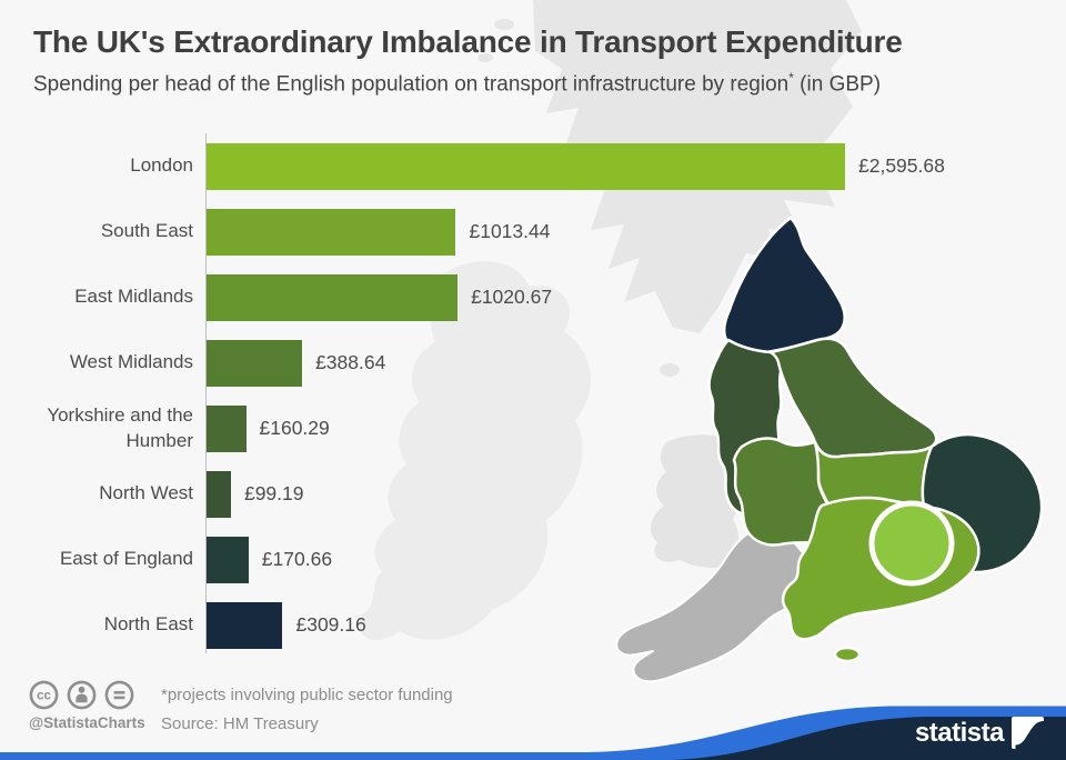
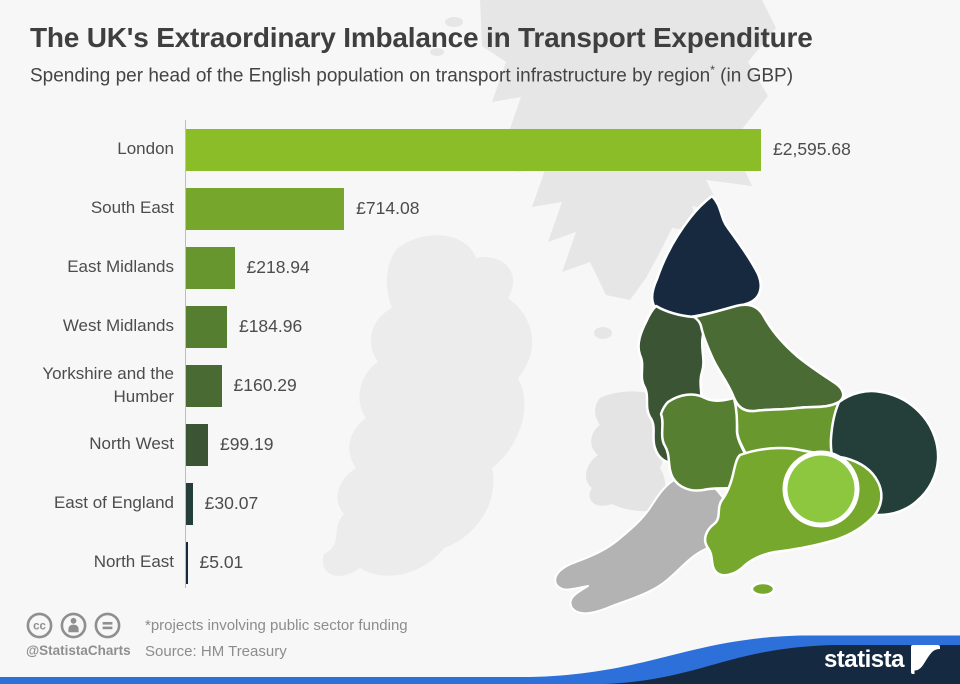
South East: £1013.44 -> £714.08
East Midlands: £1020.67 -> £218.94
West Midlands: £388.64 -> £184.96
East of England: £170.66 -> £30.07
North East: £309.16 -> £5.01
